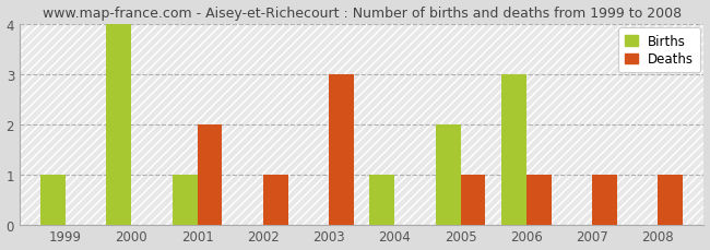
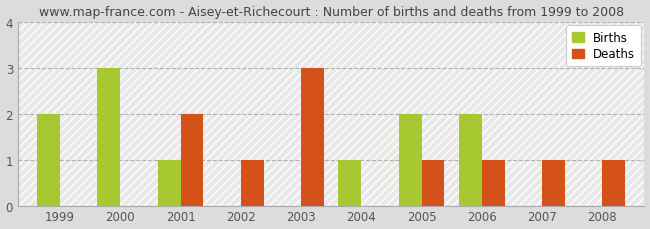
Births/1999: 1 -> 2
Births/2000: 4 -> 3
Births/2006: 3 -> 2
